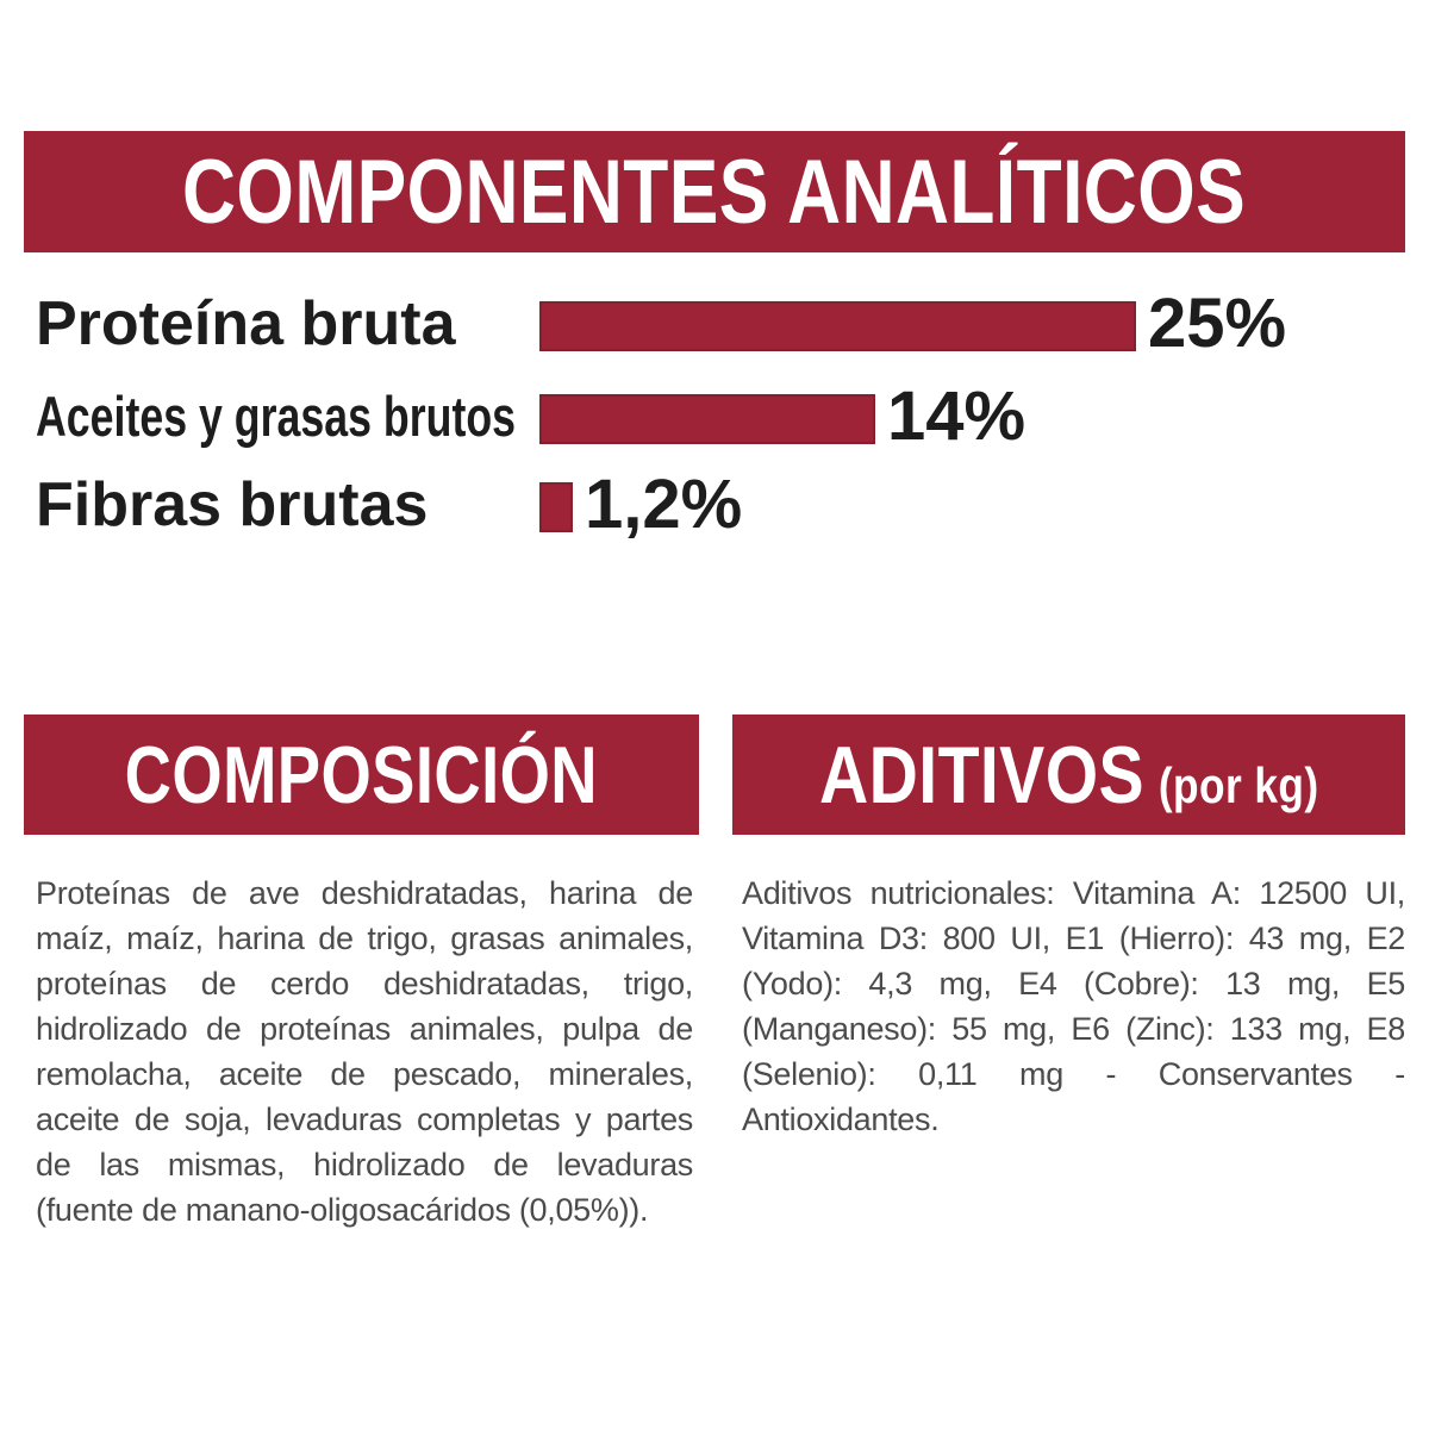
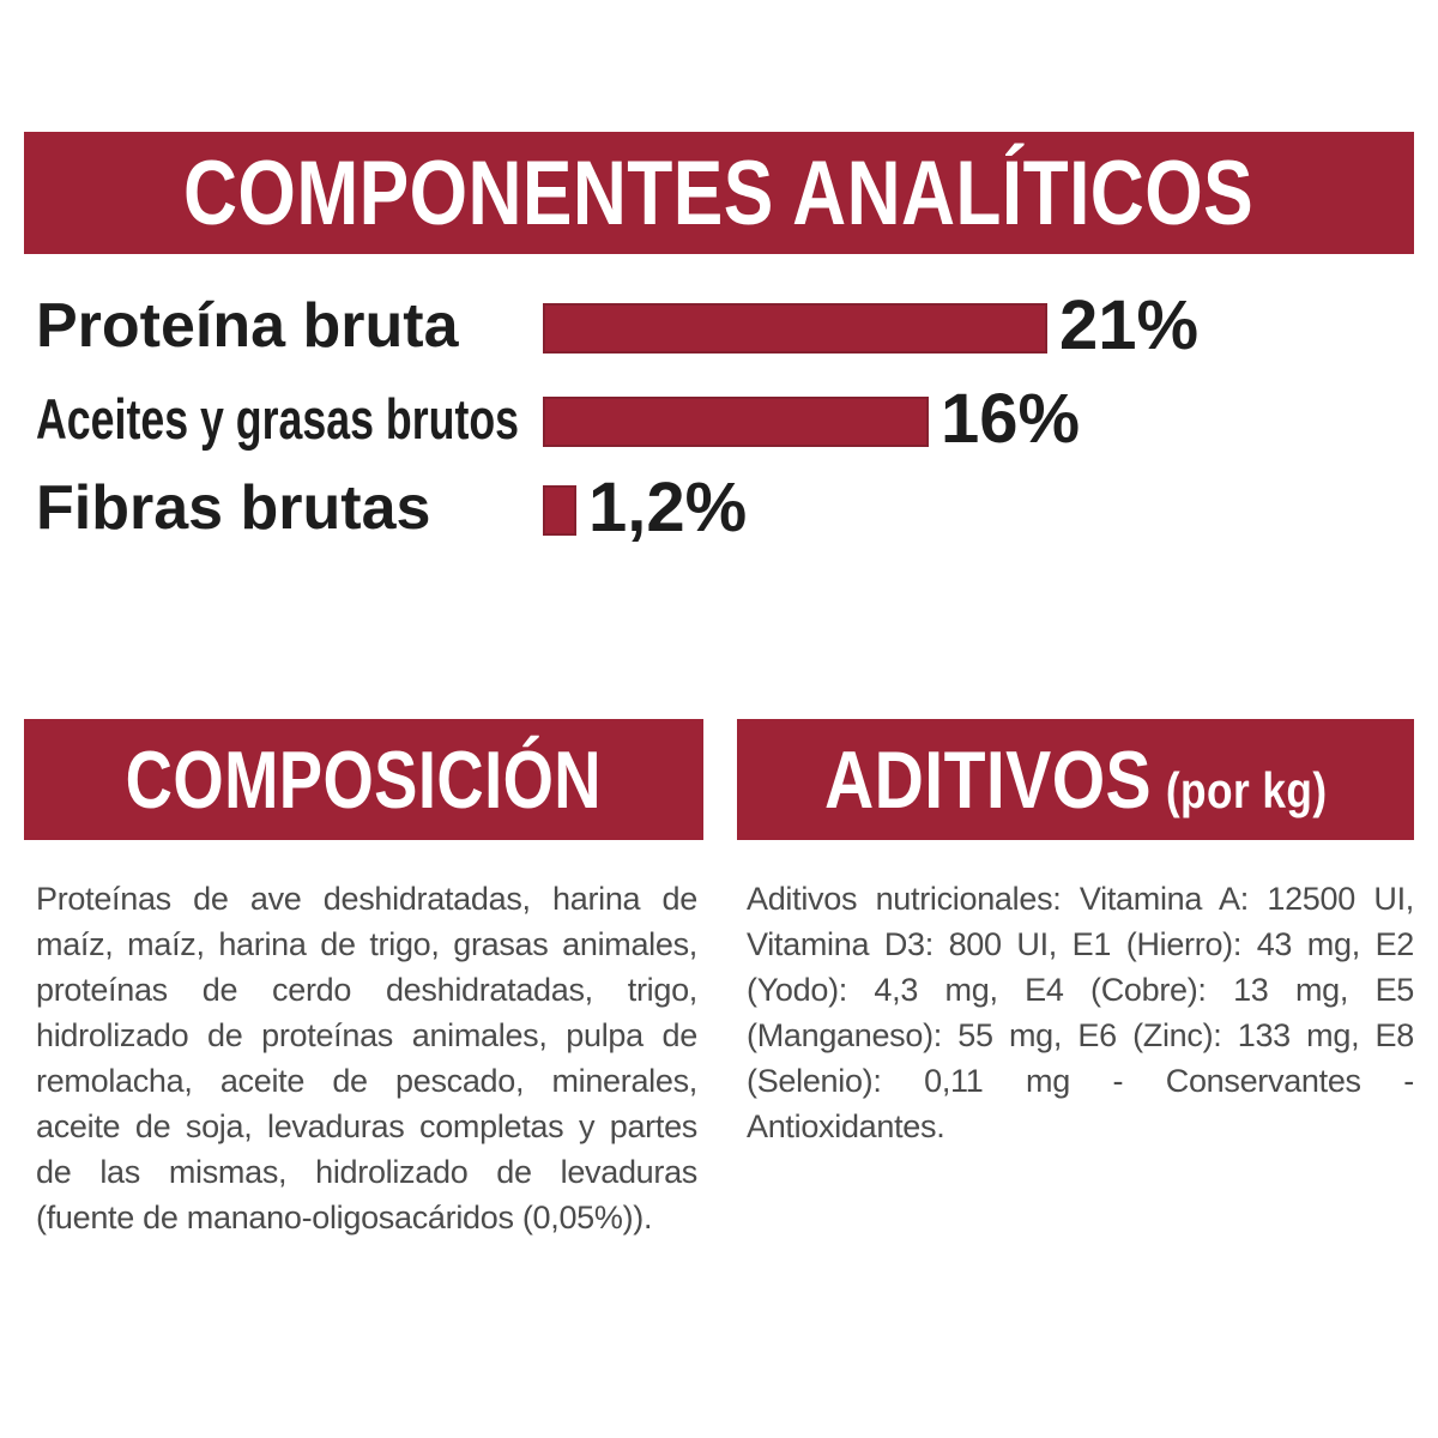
Proteína bruta: 25% -> 21%
Aceites y grasas brutos: 14% -> 16%
